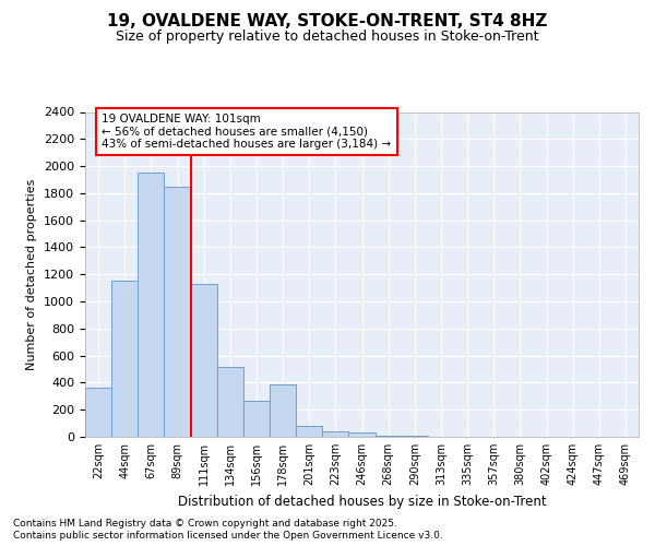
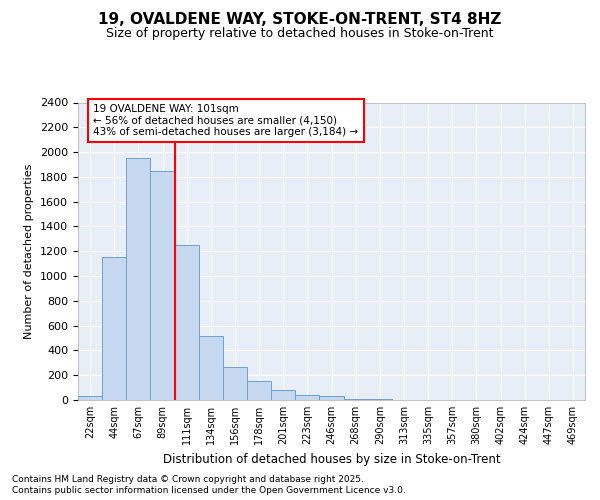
22sqm: 360 -> 30
111sqm: 1130 -> 1250
178sqm: 390 -> 150
